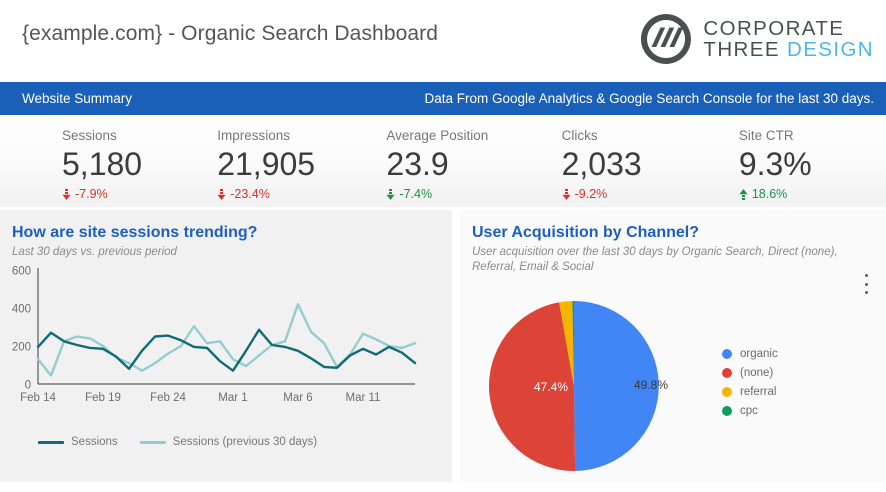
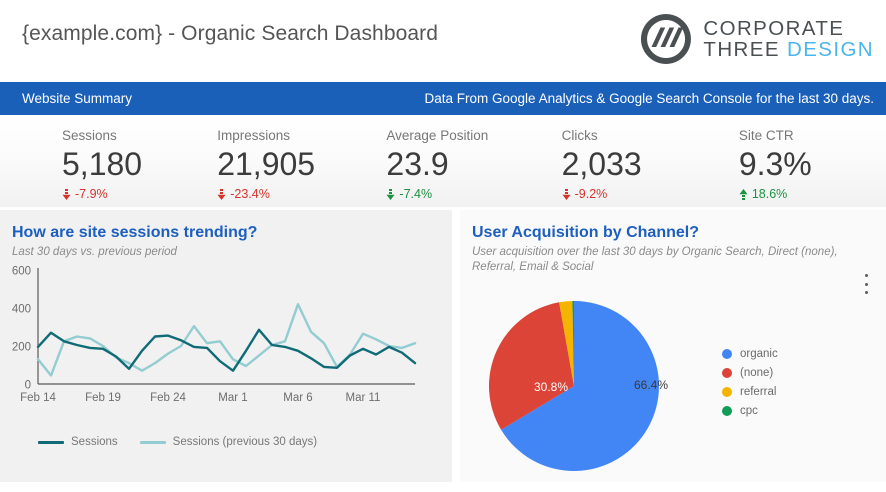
User Acquisition by Channel?/organic: 49.8% -> 66.4%
User Acquisition by Channel?/(none): 47.4% -> 30.8%
